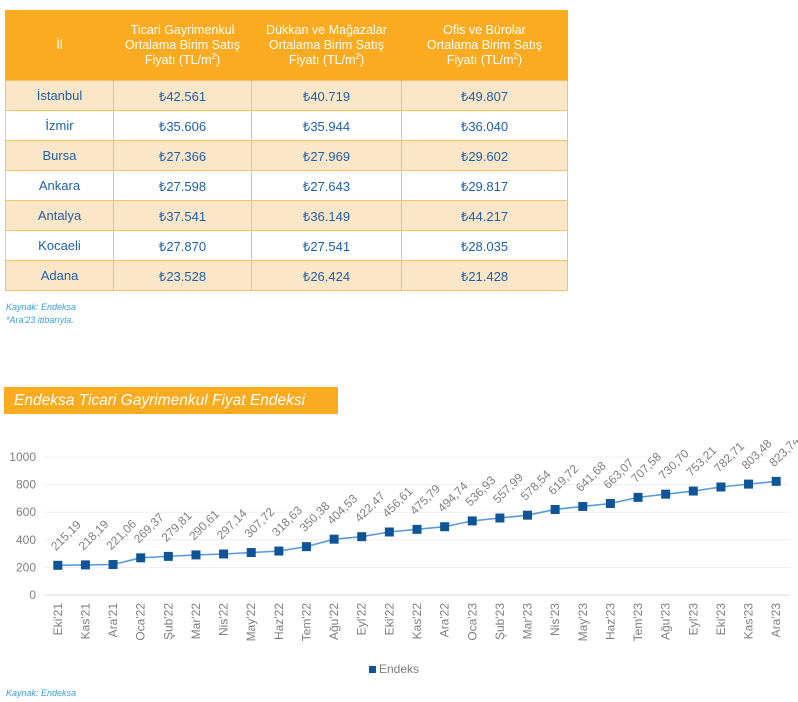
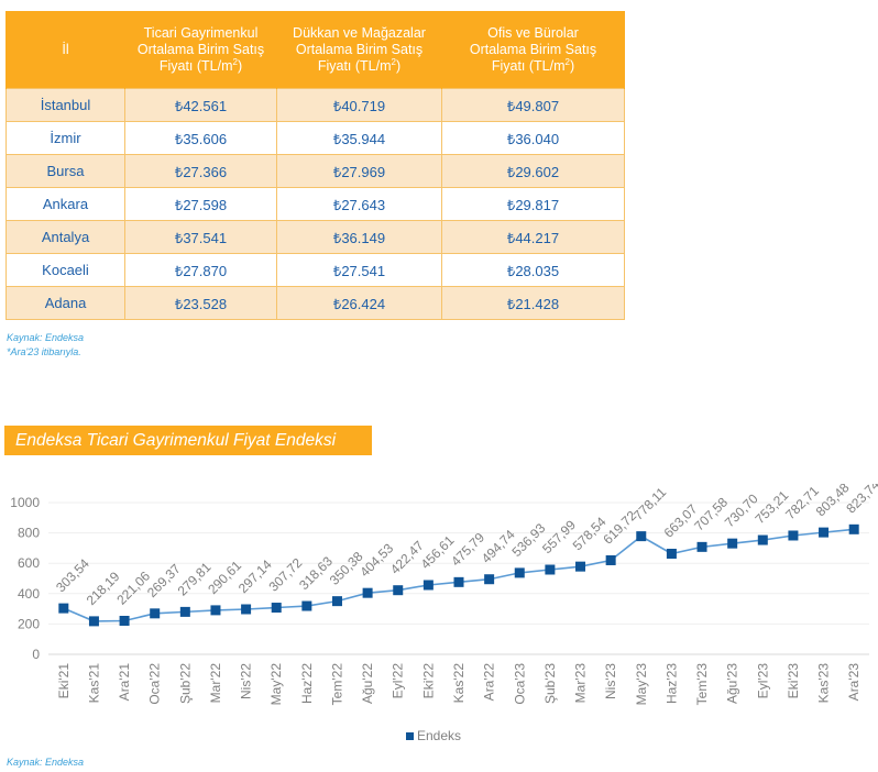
Eki'21: 215,19 -> 303,54
May'23: 641,68 -> 778,11
